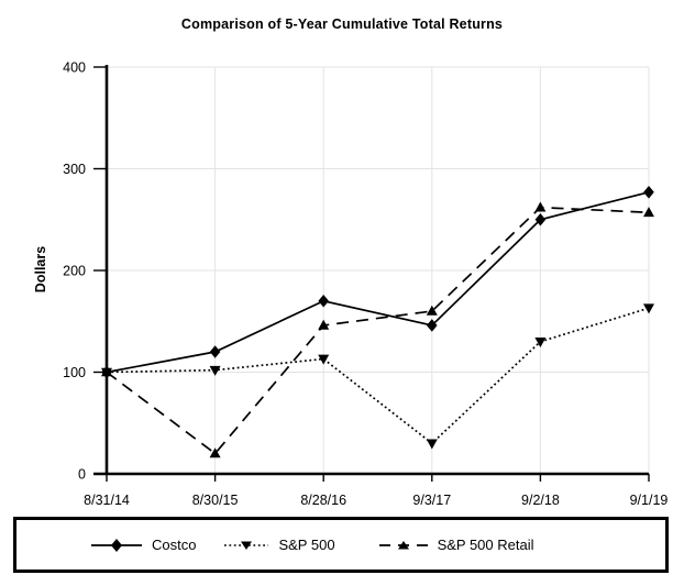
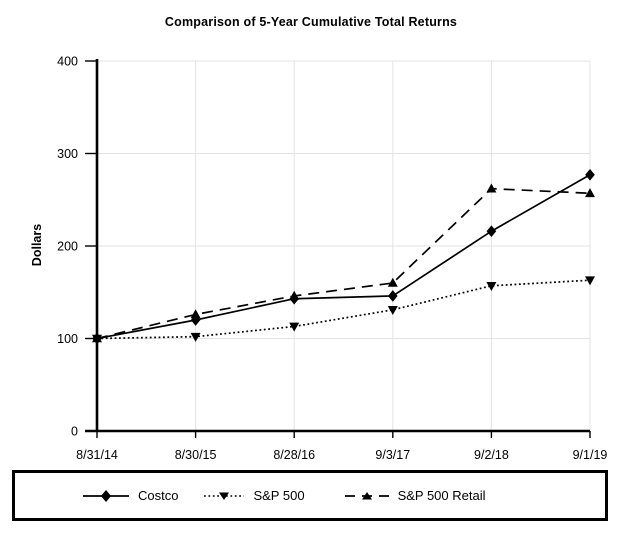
S&P 500 Retail/8/30/15: 20 -> 130
Costco/8/28/16: 170 -> 140
S&P 500/9/3/17: 30 -> 130
Costco/9/2/18: 250 -> 220
S&P 500/9/2/18: 130 -> 160
